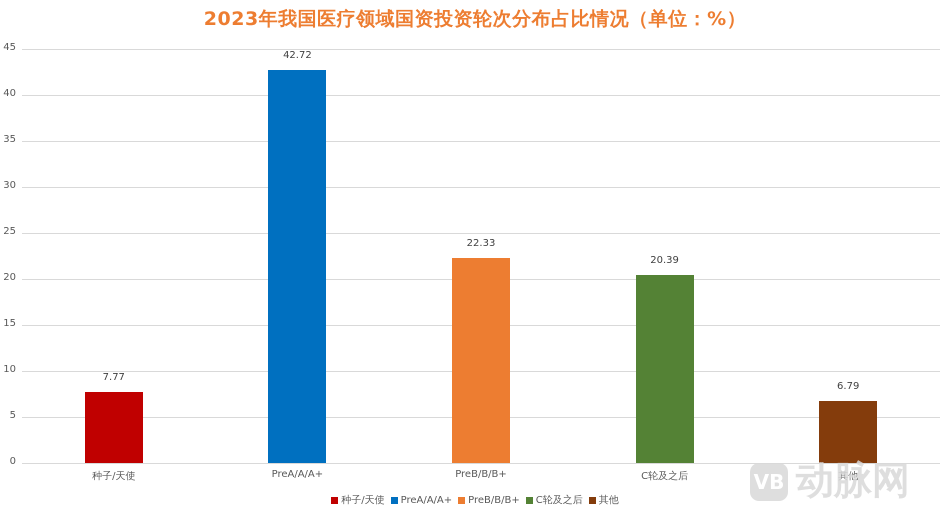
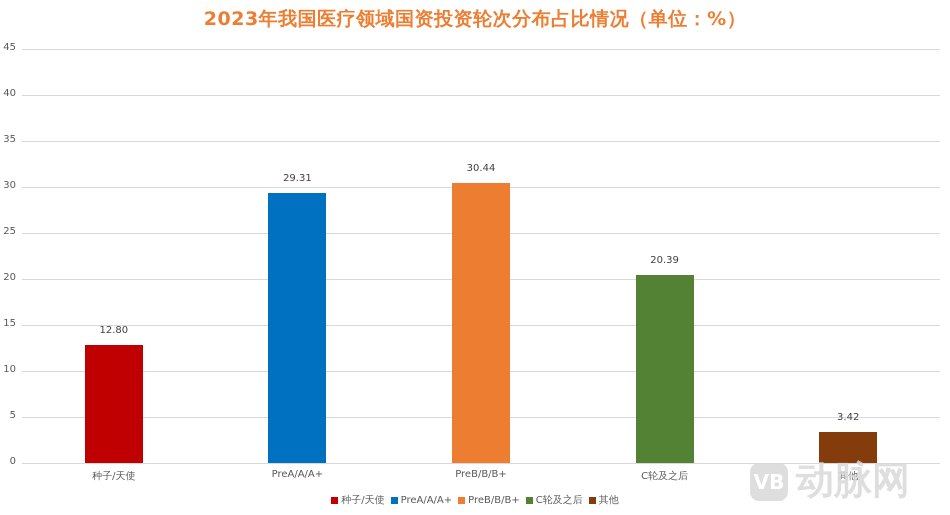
种子/天使: 7.77 -> 12.80
PreA/A/A+: 42.72 -> 29.31
PreB/B/B+: 22.33 -> 30.44
其他: 6.79 -> 3.42
